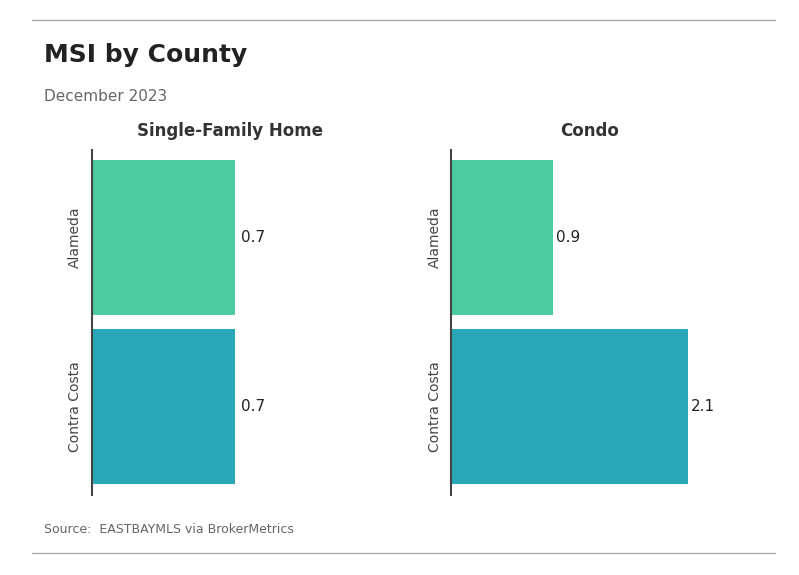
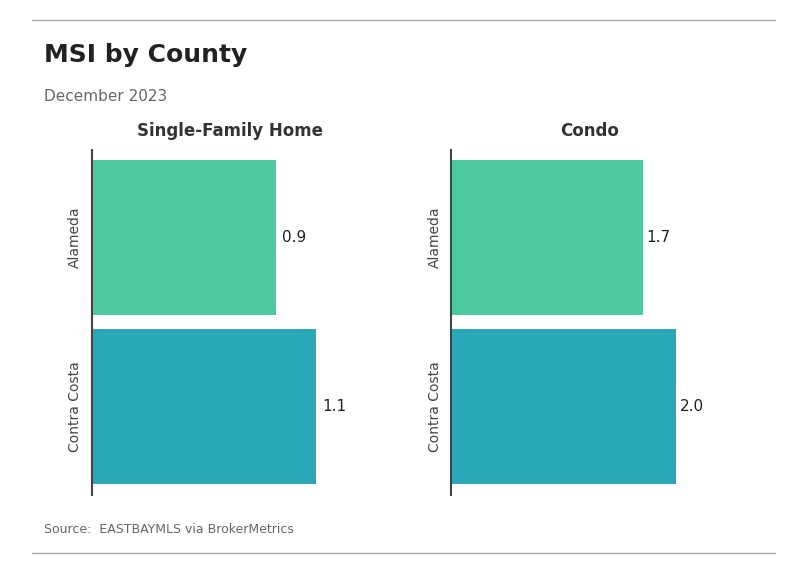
Single-Family Home/Alameda: 0.7 -> 0.9
Single-Family Home/Contra Costa: 0.7 -> 1.1
Condo/Alameda: 0.9 -> 1.7
Condo/Contra Costa: 2.1 -> 2.0
